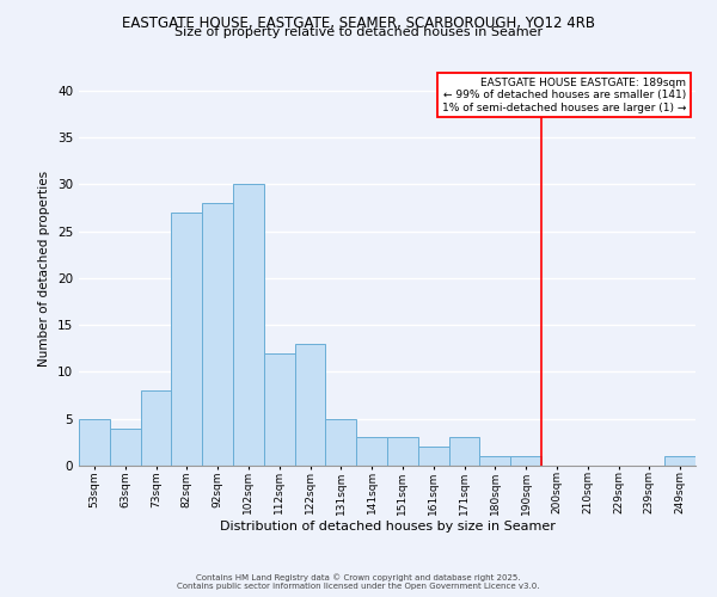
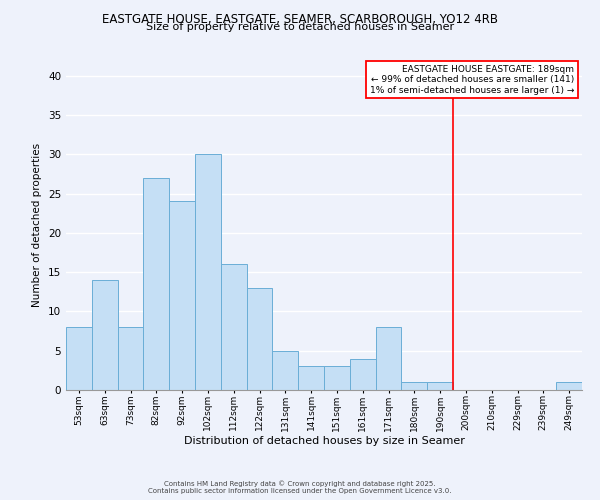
53sqm: 5 -> 8
63sqm: 4 -> 14
92sqm: 28 -> 24
112sqm: 12 -> 16
161sqm: 2 -> 4
171sqm: 3 -> 8
